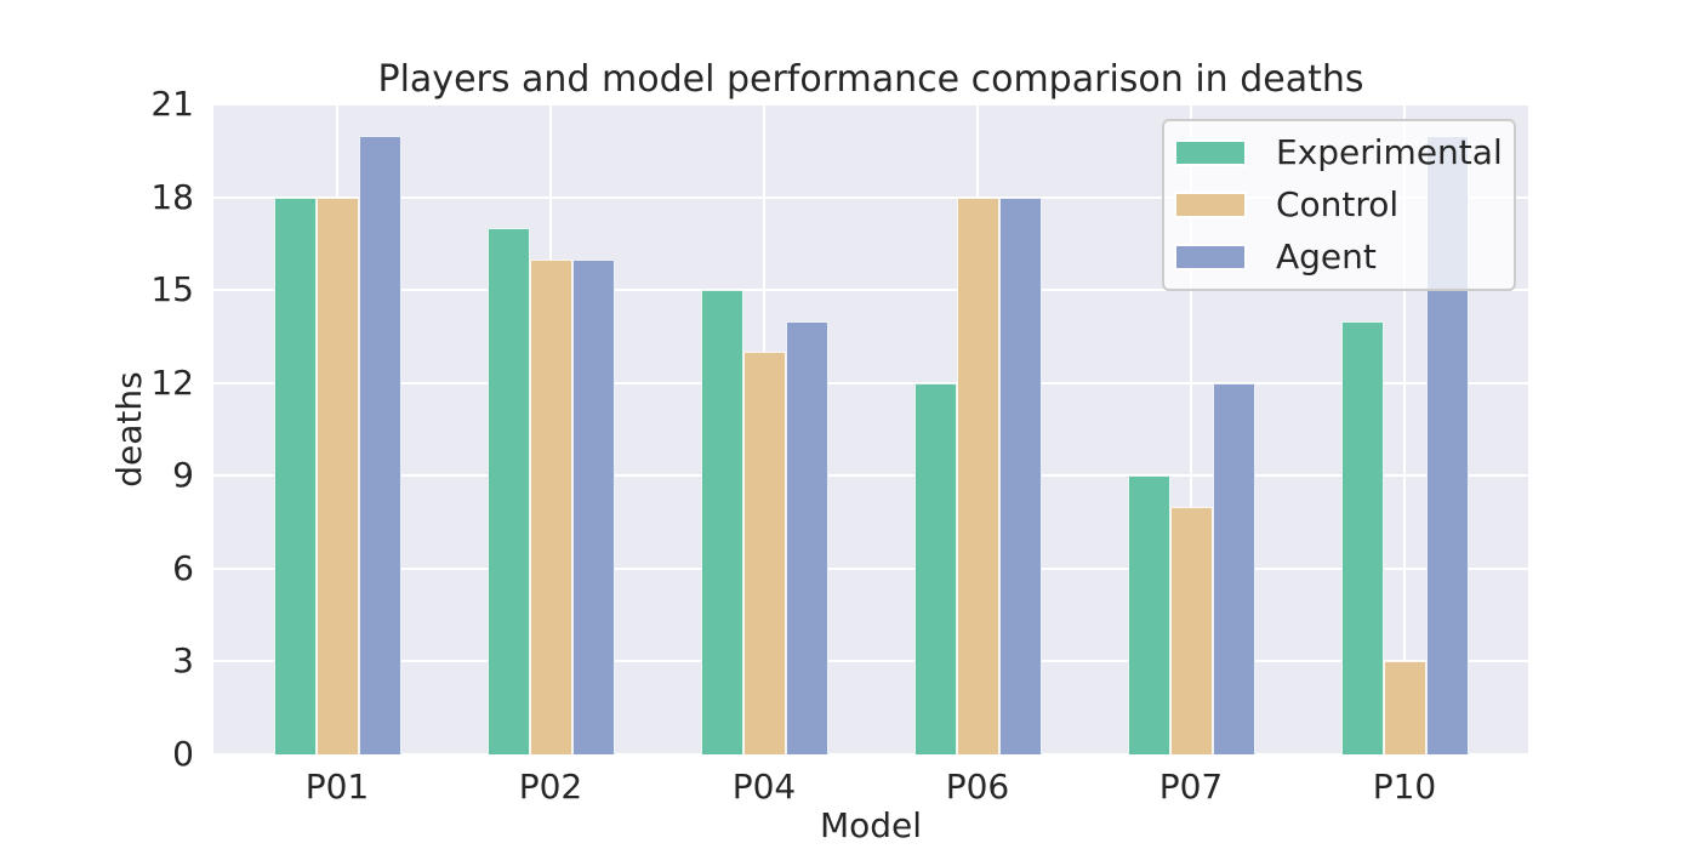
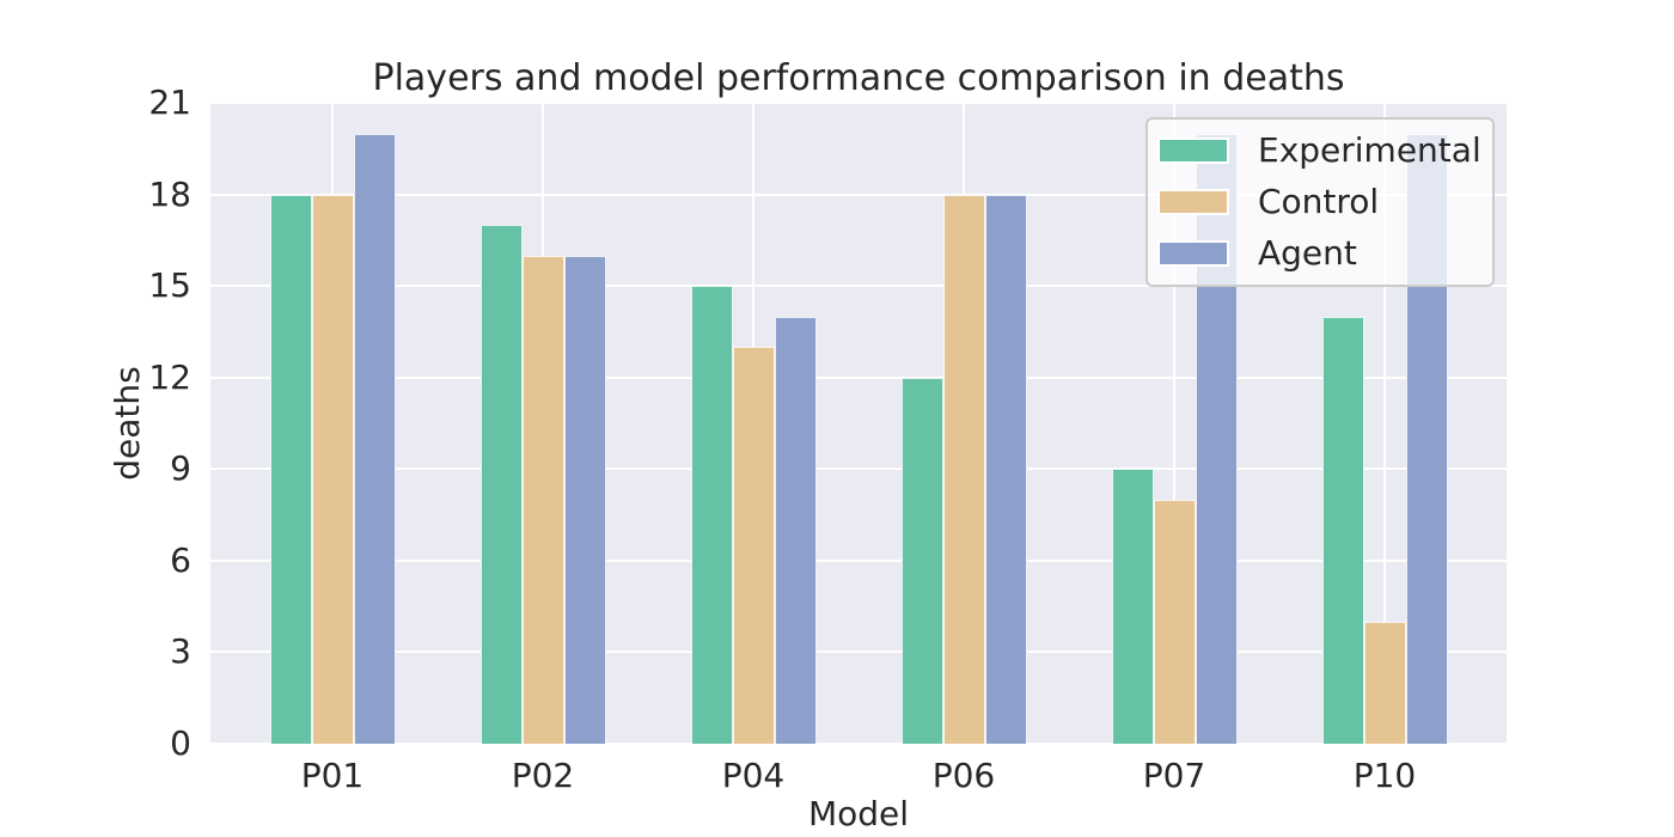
Agent/P07: 12 -> 20
Control/P10: 3 -> 4
